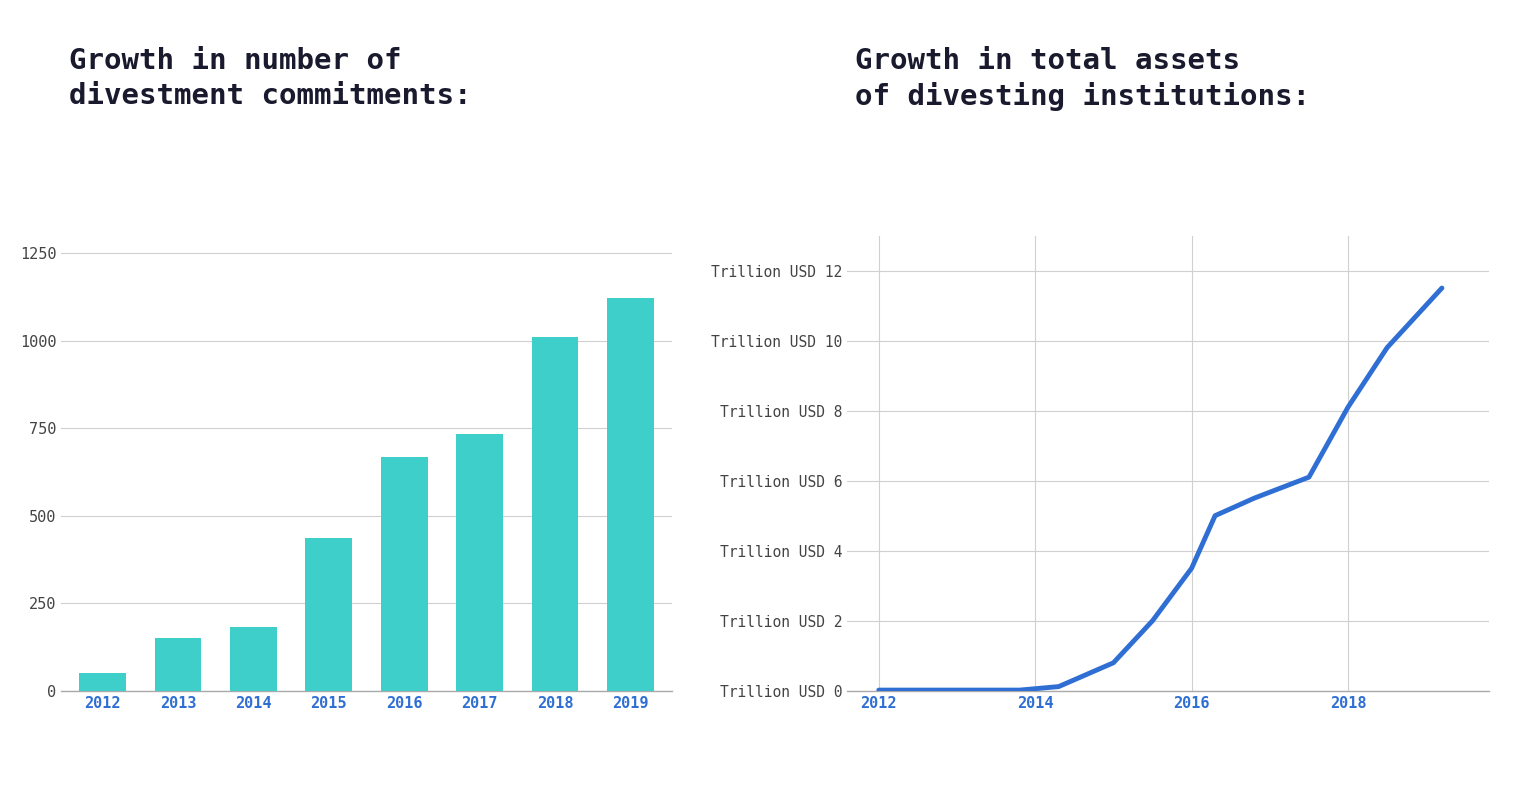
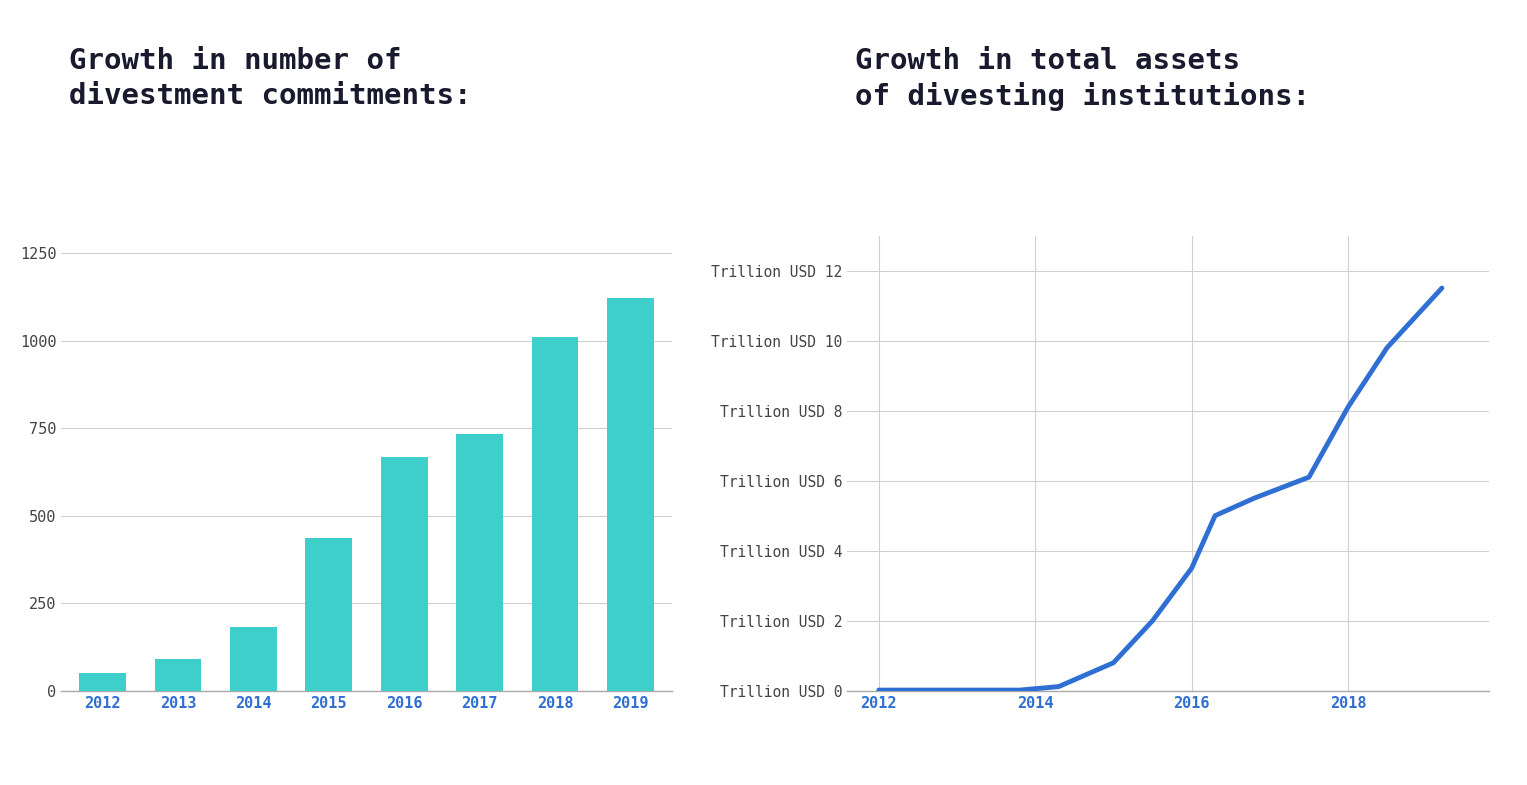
2013: 150 -> 92
